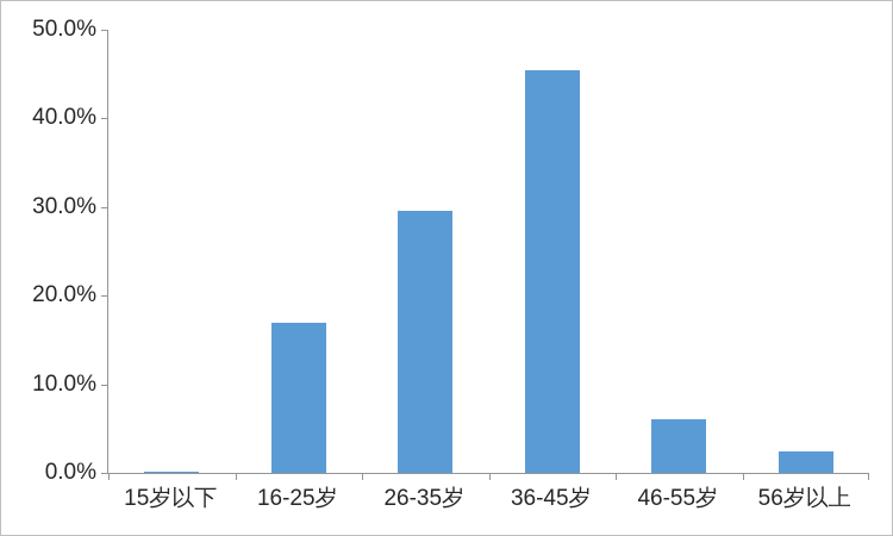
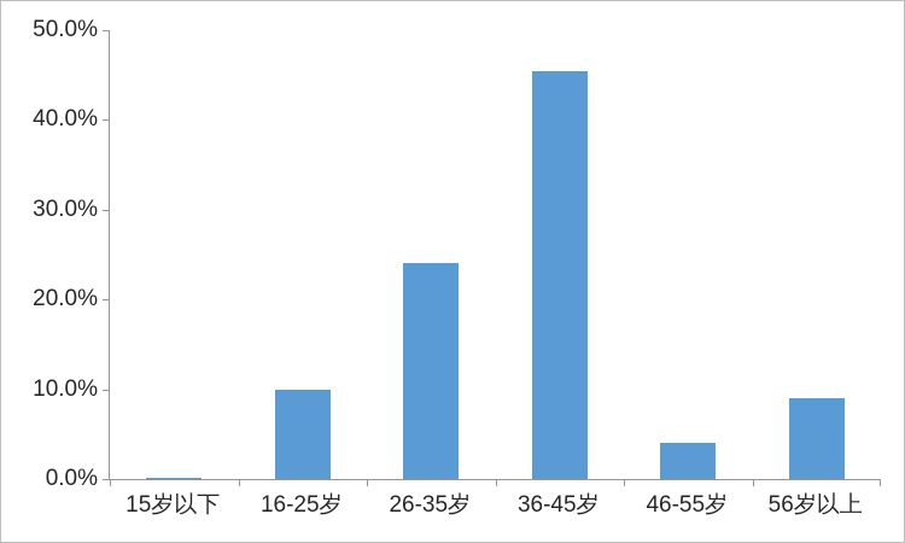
16-25岁: 17% -> 10%
26-35岁: 30% -> 24%
46-55岁: 6% -> 4%
56岁以上: 2% -> 9%
